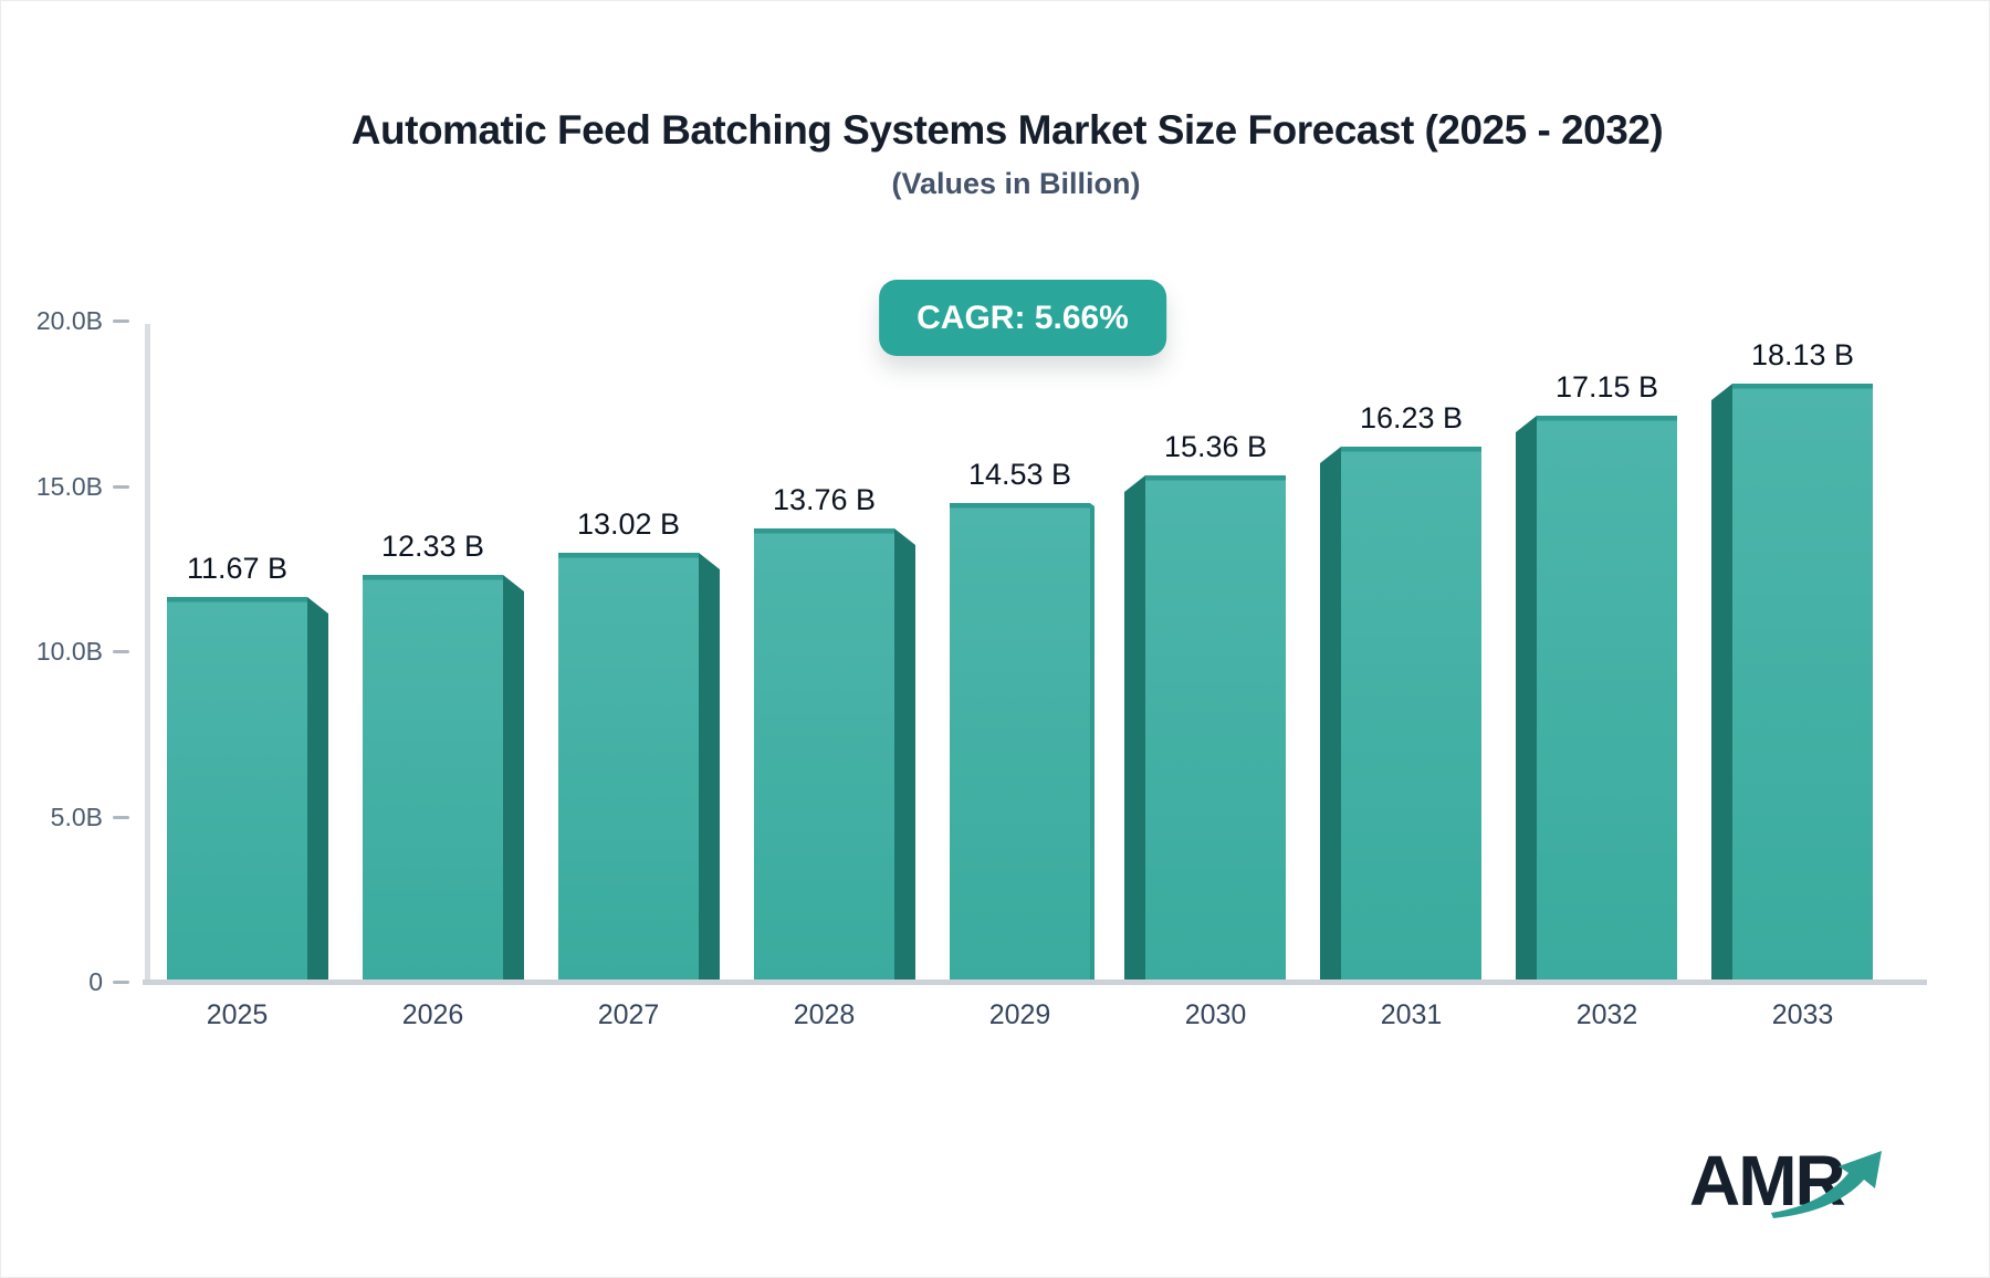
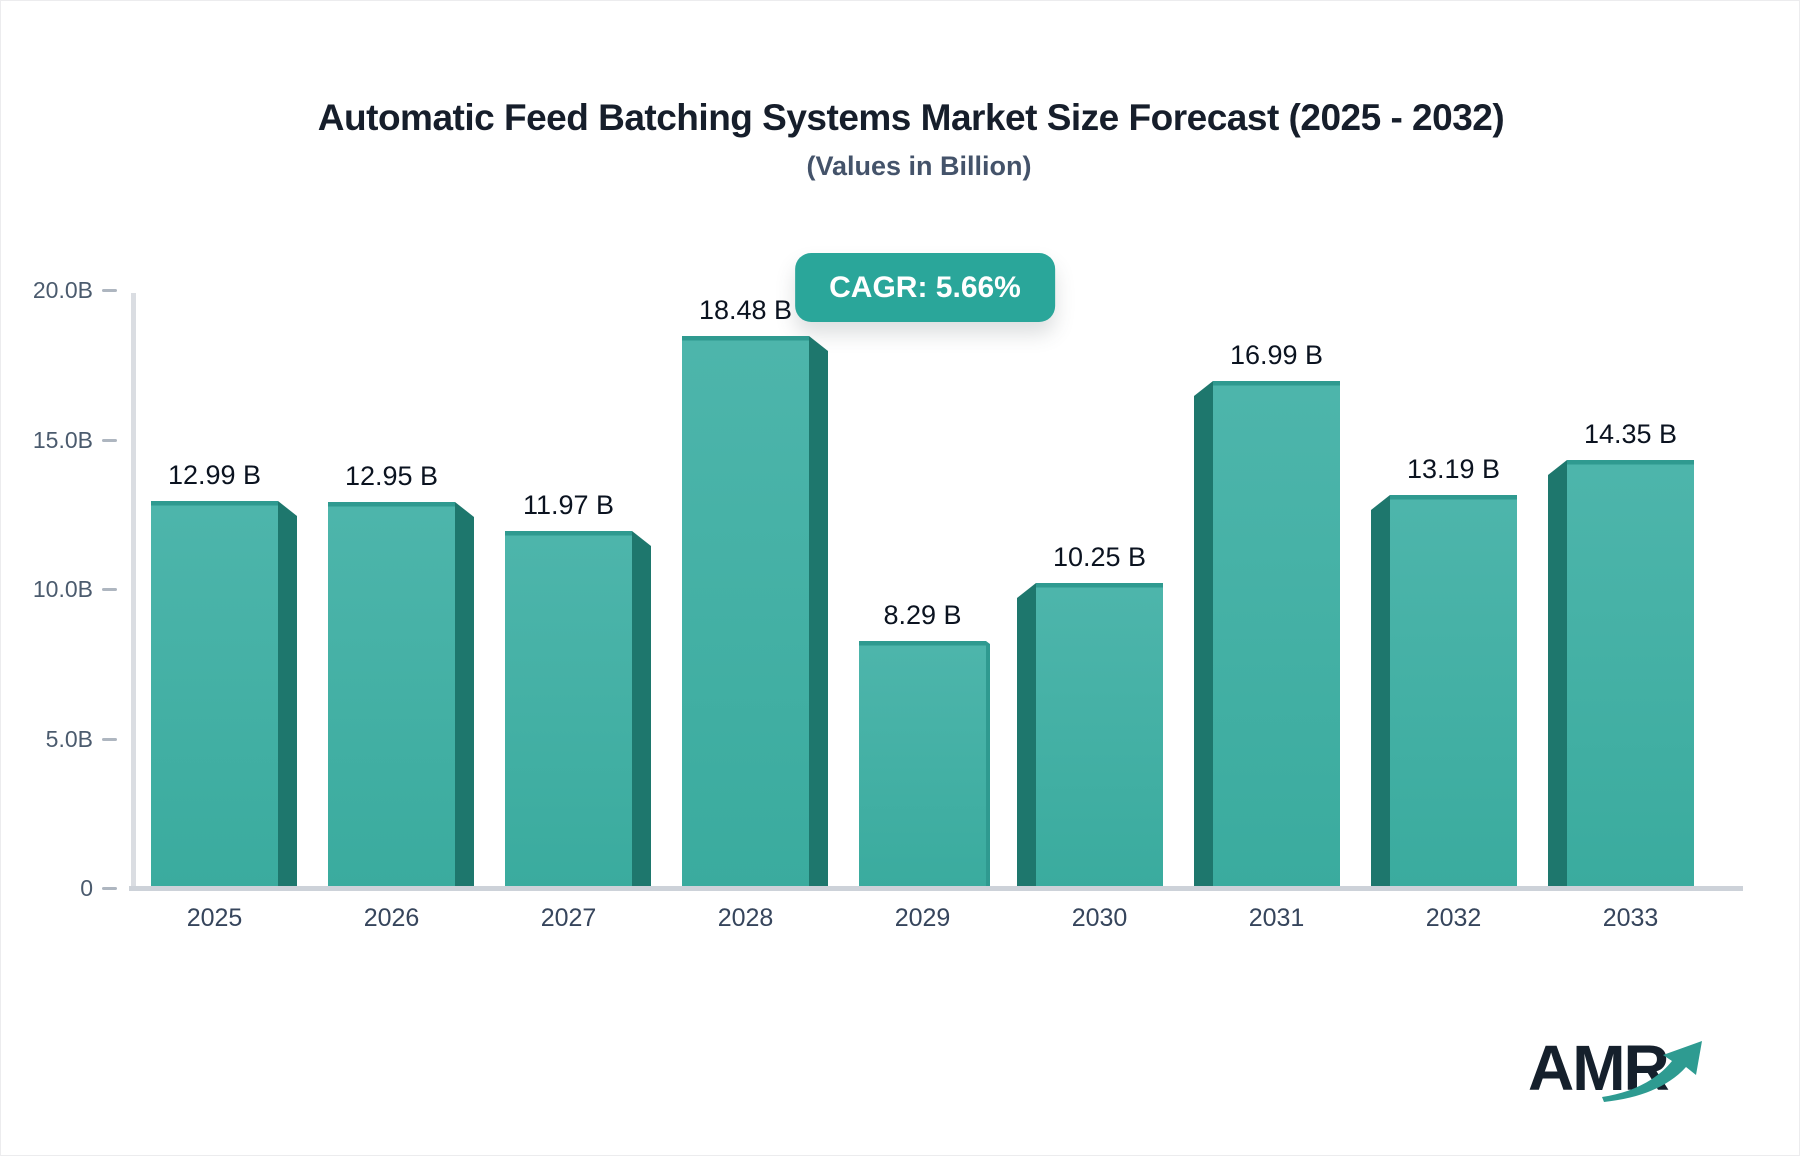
2025: 11.67 -> 12.99
2026: 12.33 -> 12.95
2027: 13.02 -> 11.97
2028: 13.76 -> 18.48
2029: 14.53 -> 8.29
2030: 15.36 -> 10.25
2031: 16.23 -> 16.99
2032: 17.15 -> 13.19
2033: 18.13 -> 14.35
